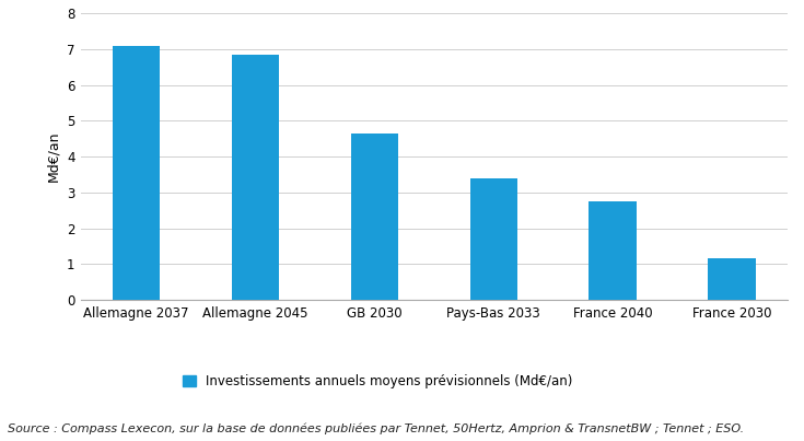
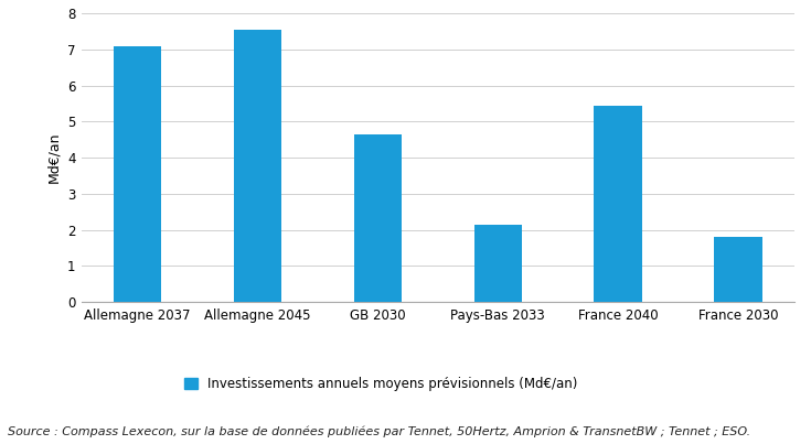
Allemagne 2045: 6.85 -> 7.55
Pays-Bas 2033: 3.40 -> 2.15
France 2040: 2.75 -> 5.45
France 2030: 1.15 -> 1.80
